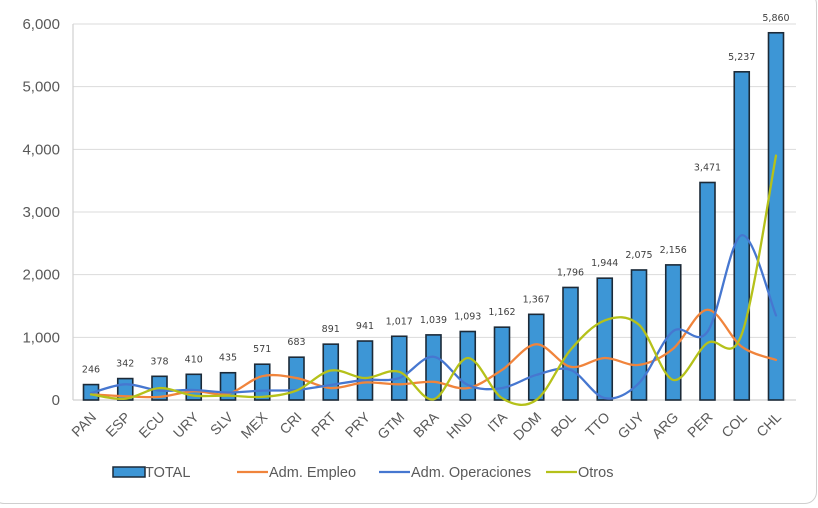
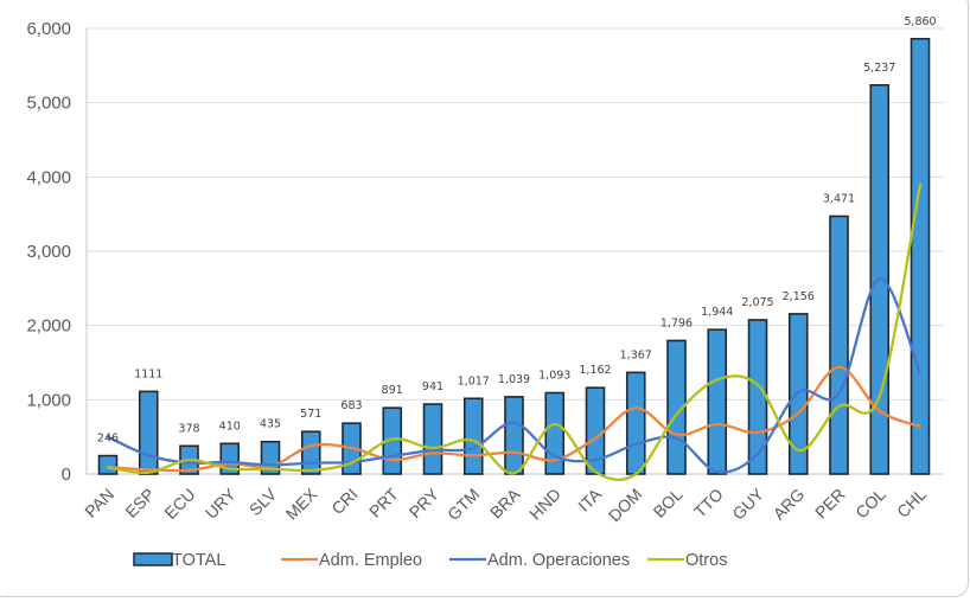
Adm. Operaciones/PAN: 100 -> 500
TOTAL/ESP: 342 -> 1111
